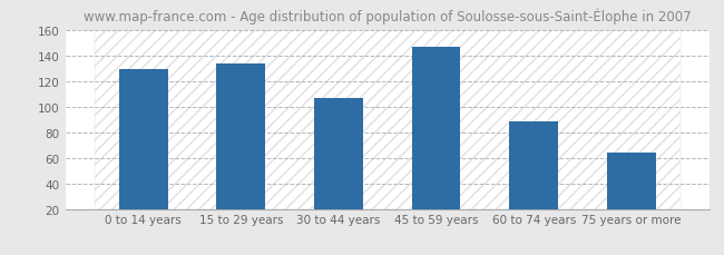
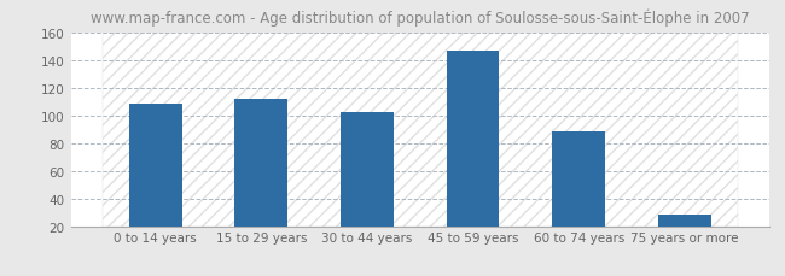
0 to 14 years: 129 -> 108
15 to 29 years: 134 -> 112
30 to 44 years: 107 -> 102
75 years or more: 64 -> 28
